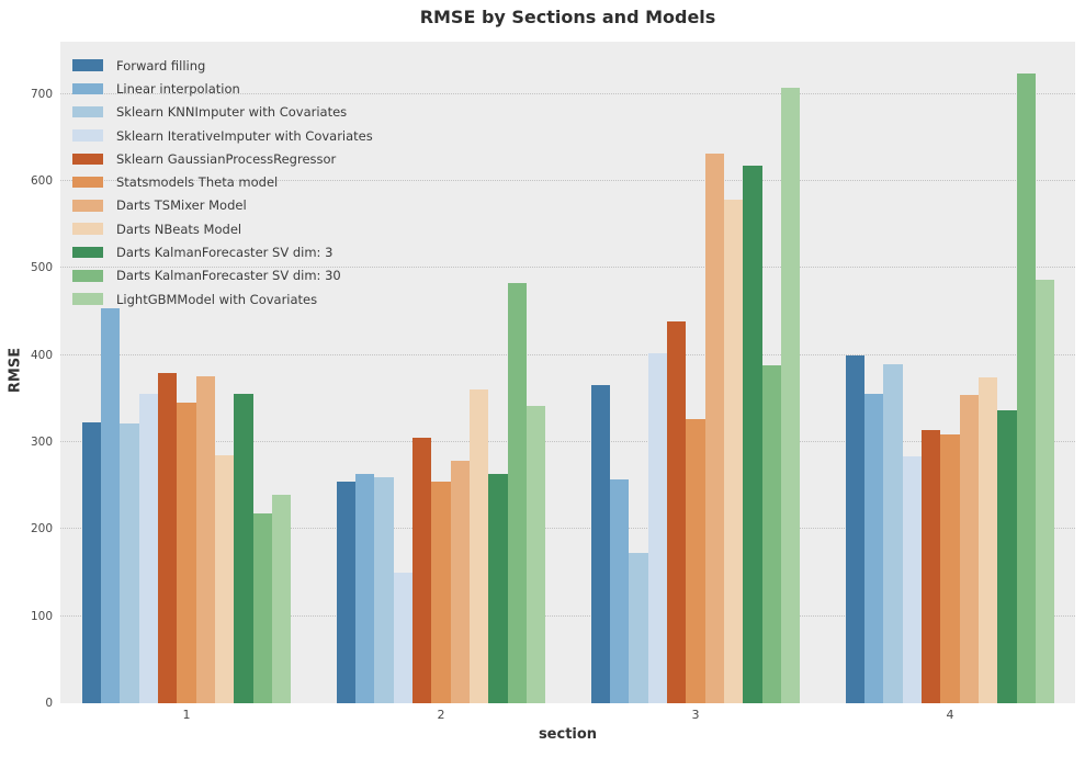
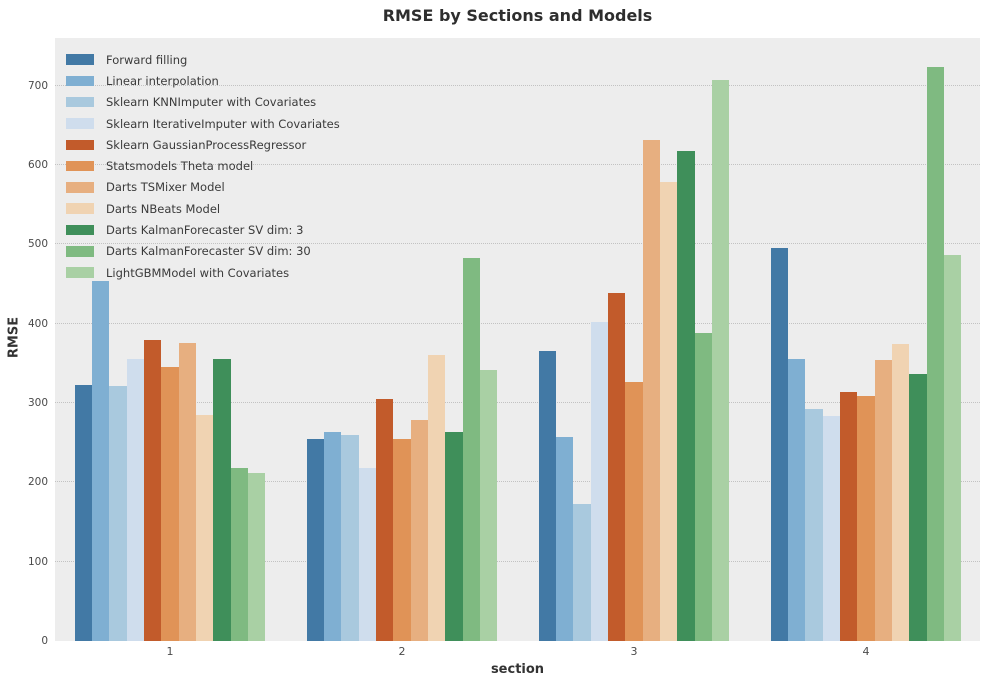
LightGBMModel with Covariates/1: 240 -> 210
Sklearn IterativeImputer with Covariates/2: 150 -> 220
Forward filling/4: 400 -> 500
Sklearn KNNImputer with Covariates/4: 390 -> 290
